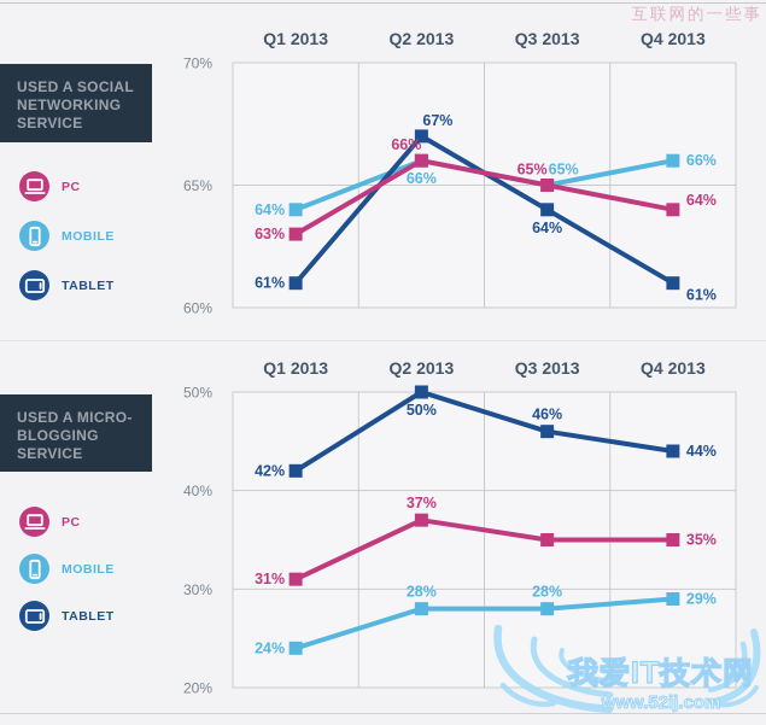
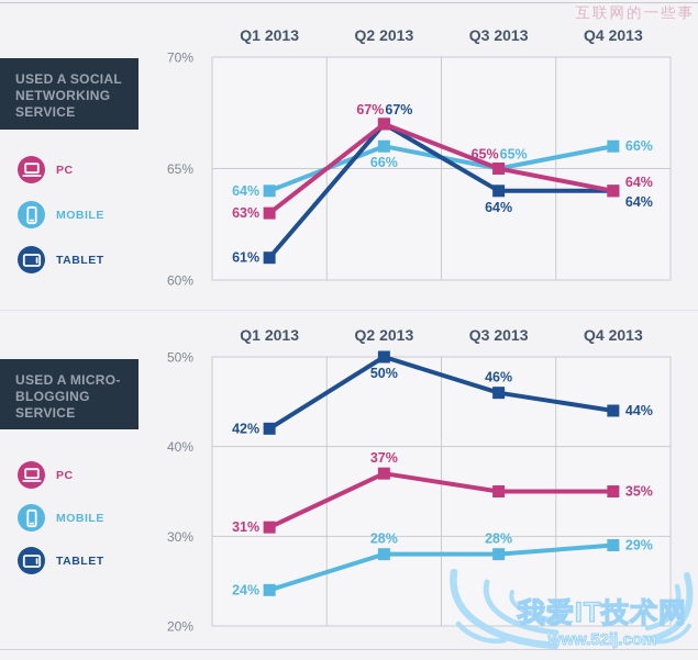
USED A SOCIAL NETWORKING SERVICE/PC/Q2 2013: 66% -> 67%
USED A SOCIAL NETWORKING SERVICE/TABLET/Q4 2013: 61% -> 64%
